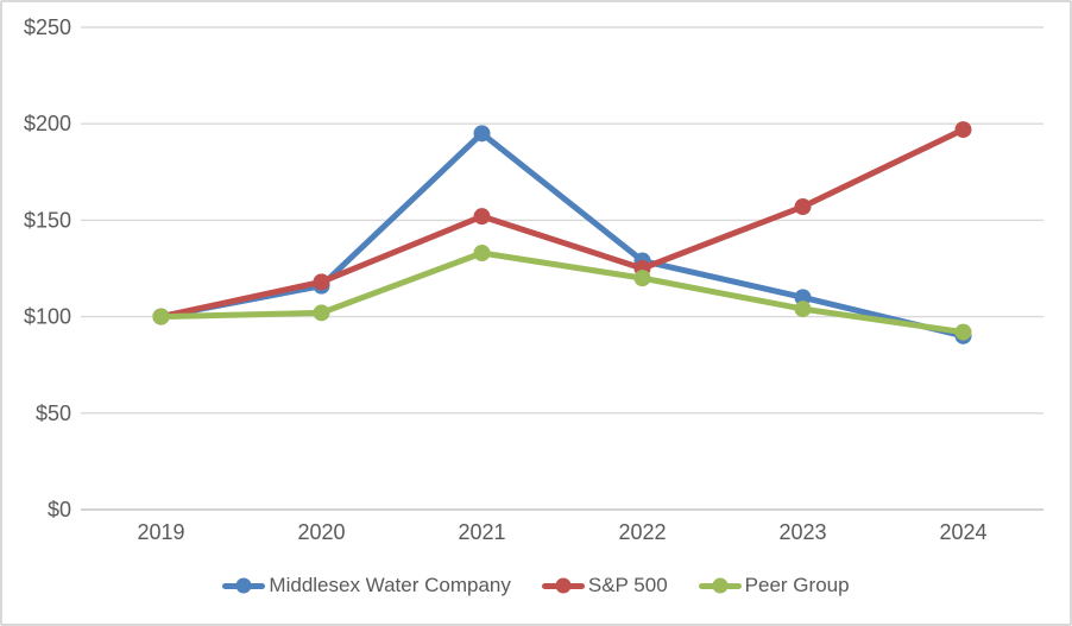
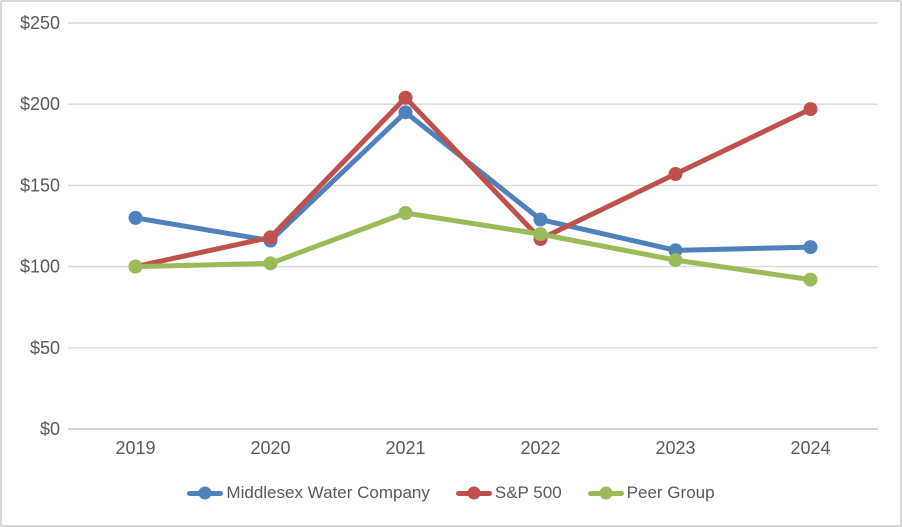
Middlesex Water Company/2019: $100 -> $130
S&P 500/2021: $152 -> $204
S&P 500/2022: $125 -> $117
Middlesex Water Company/2024: $90 -> $112
